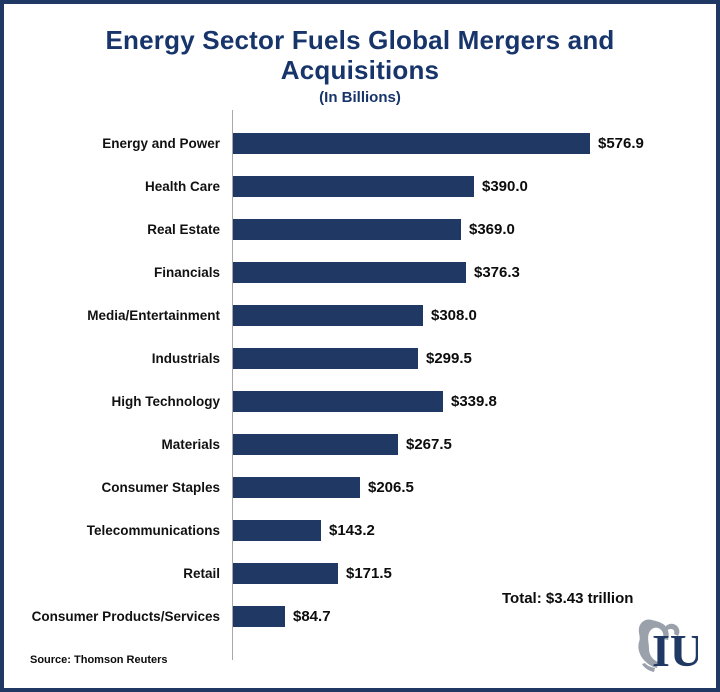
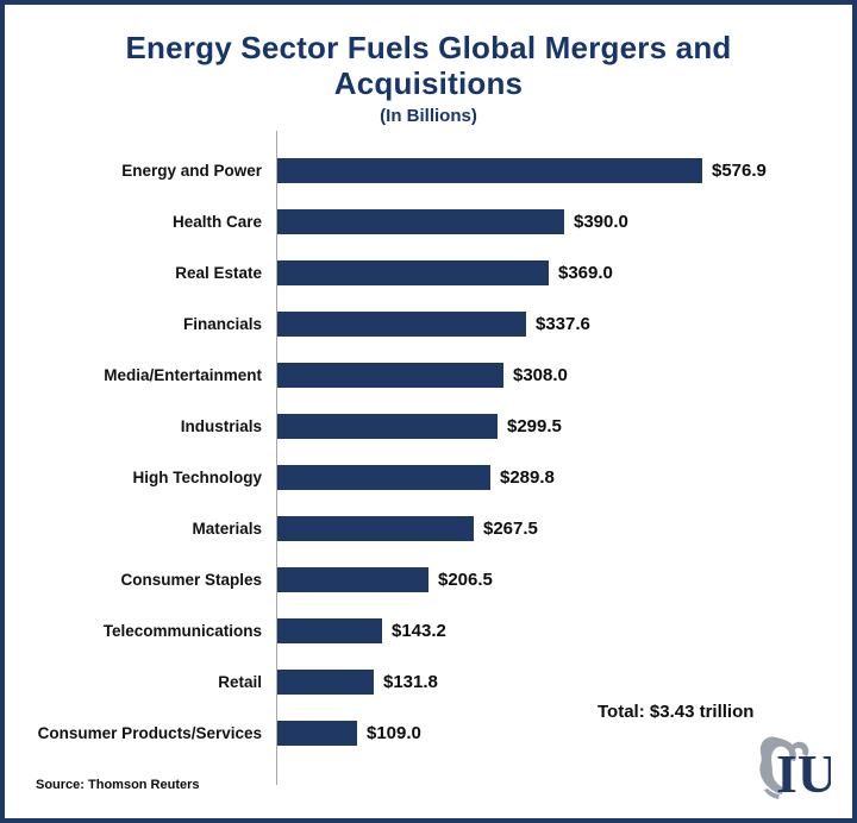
Financials: $376.3 -> $337.6
High Technology: $339.8 -> $289.8
Retail: $171.5 -> $131.8
Consumer Products/Services: $84.7 -> $109.0
